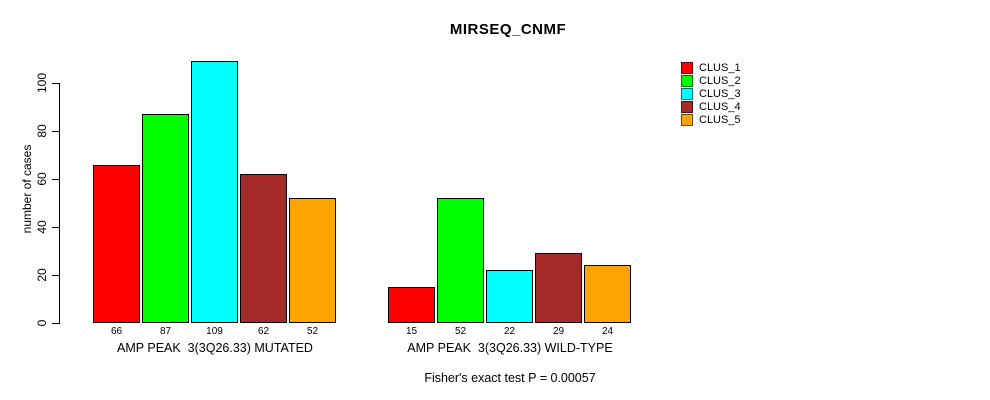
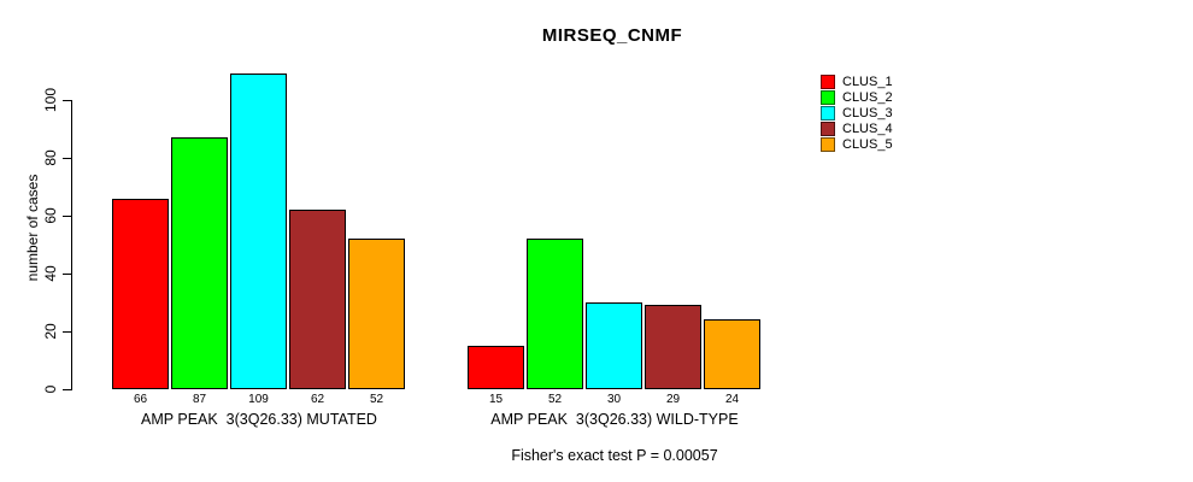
CLUS_3/AMP PEAK 3(3Q26.33) WILD-TYPE: 22 -> 30
